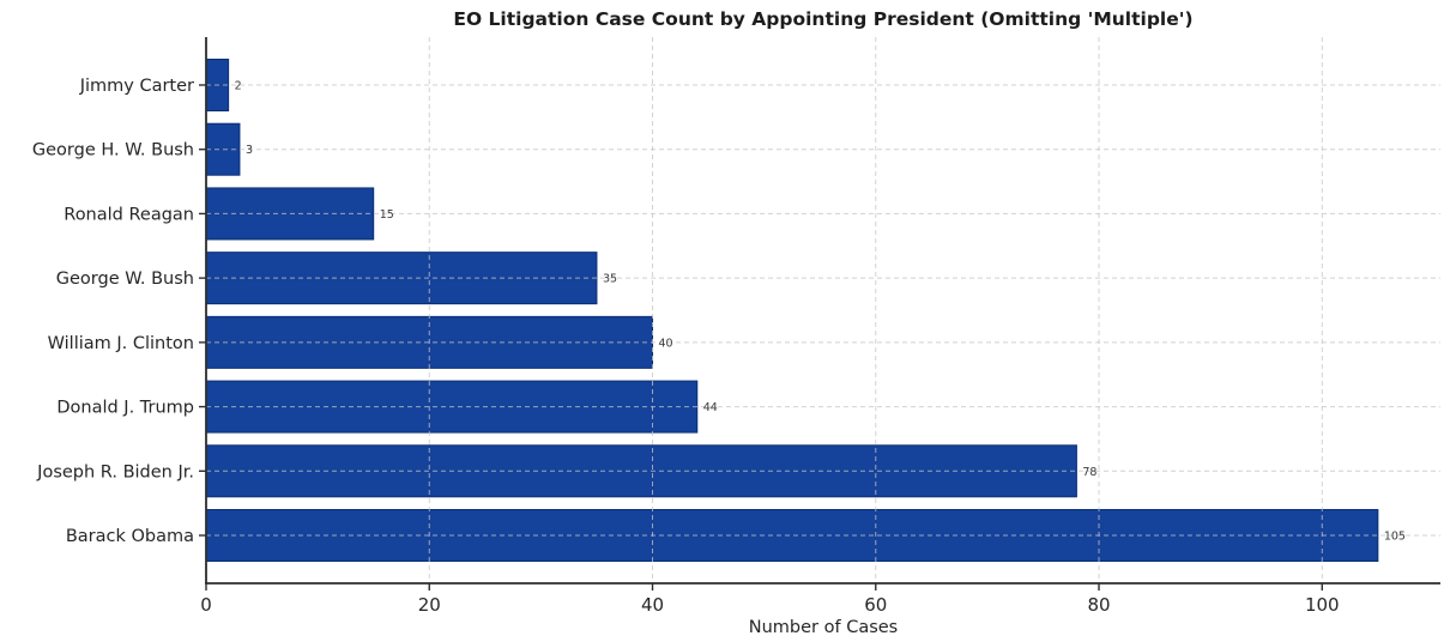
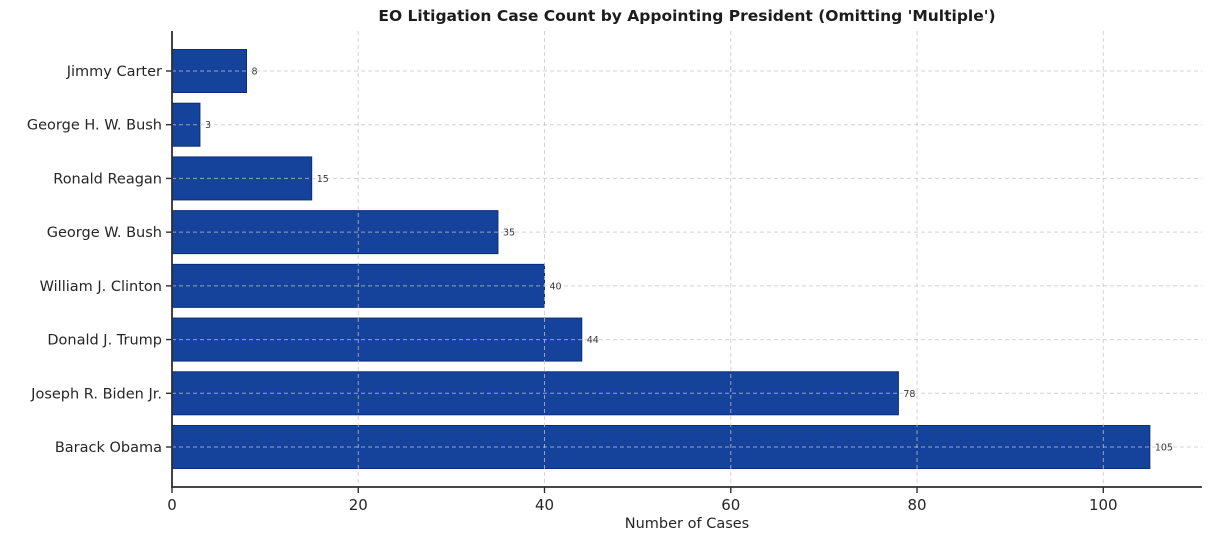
Jimmy Carter: 2 -> 8
